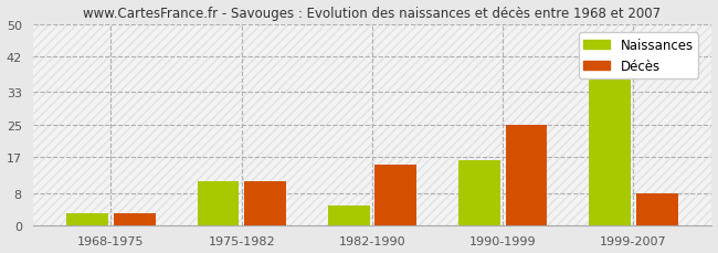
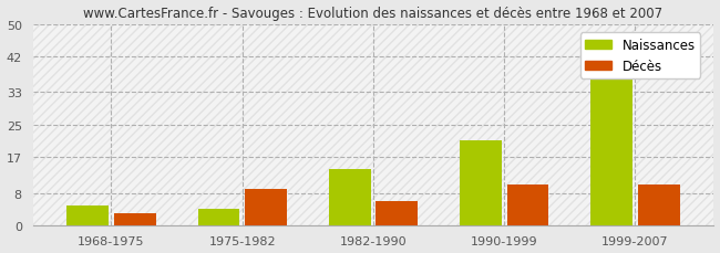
Naissances/1968-1975: 3 -> 5
Naissances/1975-1982: 11 -> 4
Décès/1975-1982: 11 -> 9
Naissances/1982-1990: 5 -> 14
Décès/1982-1990: 15 -> 6
Naissances/1990-1999: 16 -> 21
Décès/1990-1999: 25 -> 10
Décès/1999-2007: 8 -> 10
